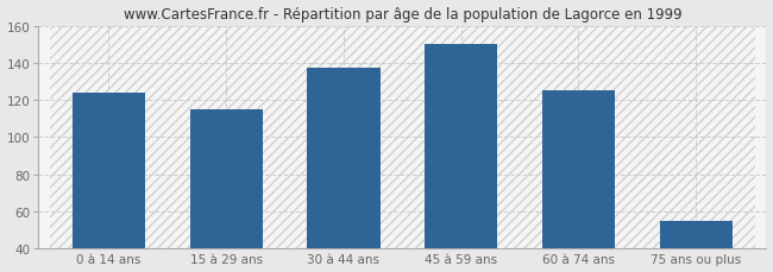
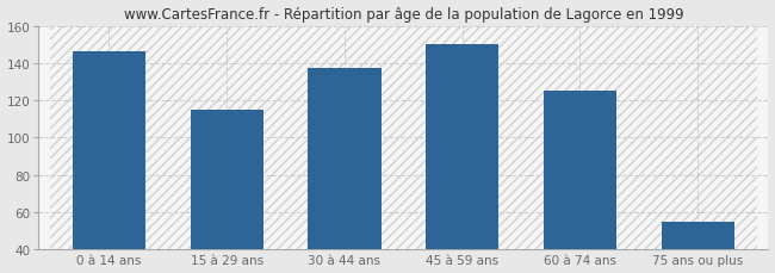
0 à 14 ans: 124 -> 146
